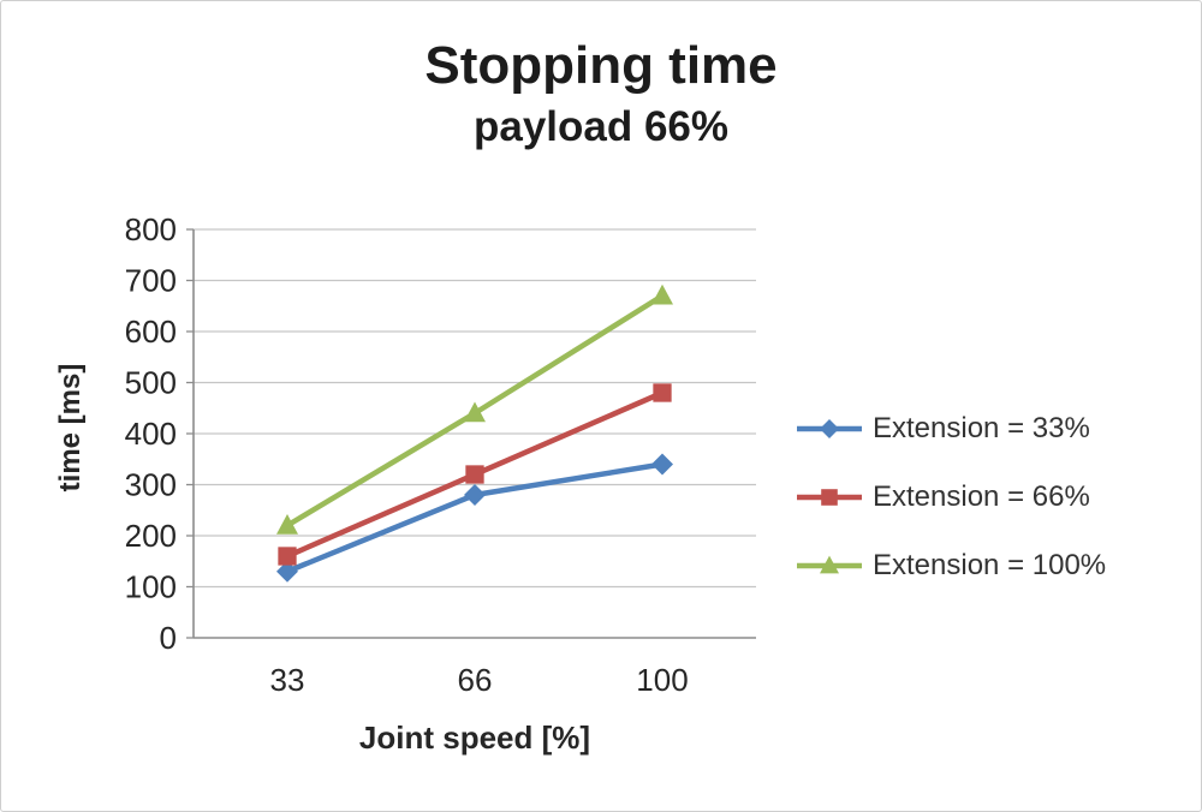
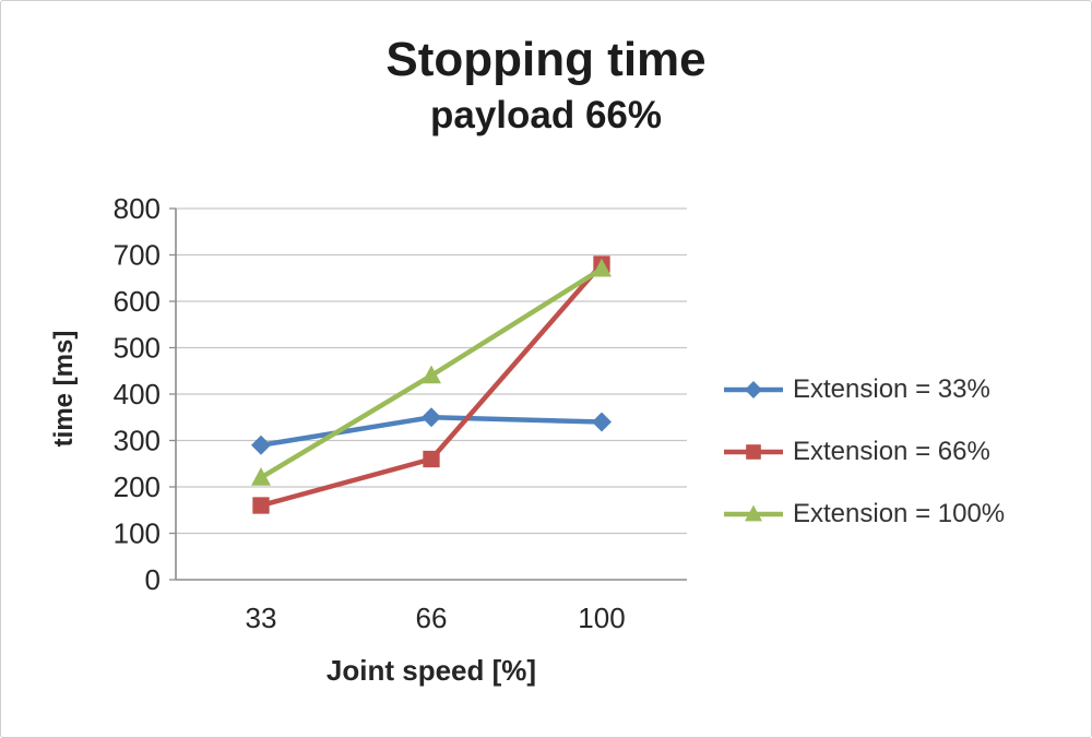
Extension = 33%/33: 130 -> 290
Extension = 33%/66: 280 -> 350
Extension = 66%/66: 320 -> 260
Extension = 66%/100: 480 -> 680
